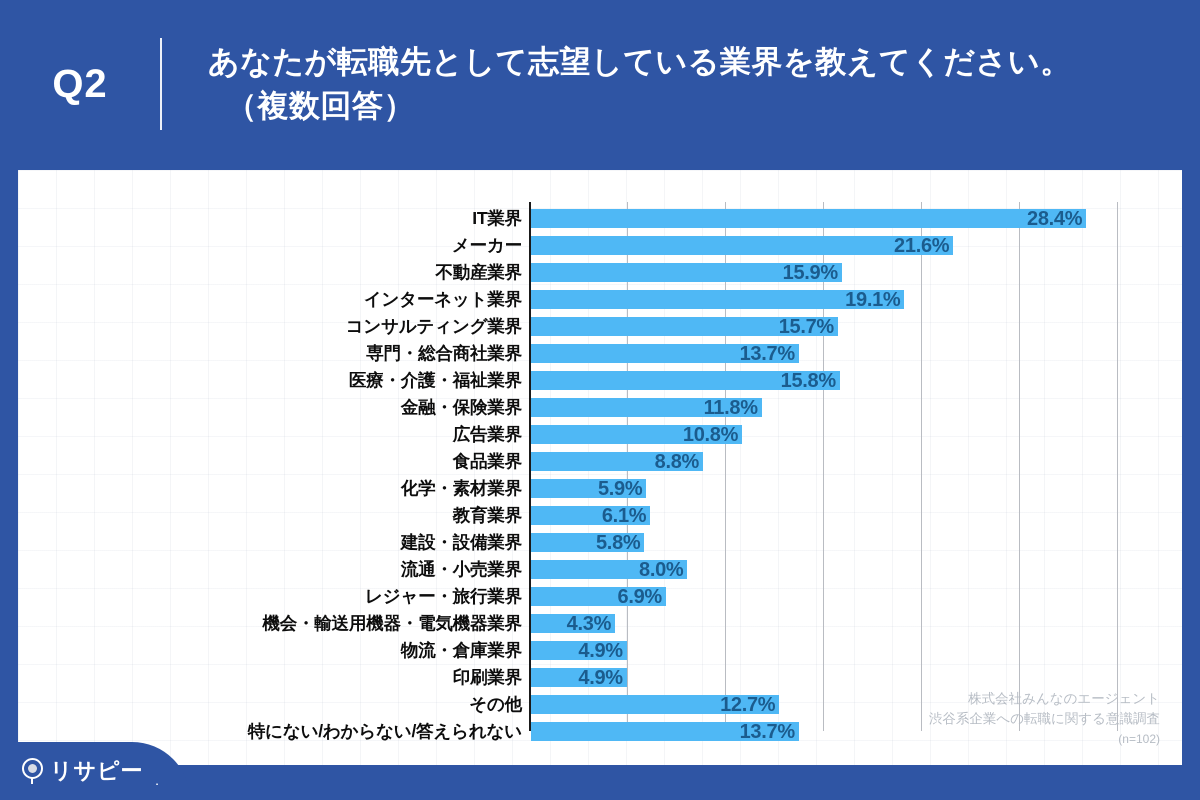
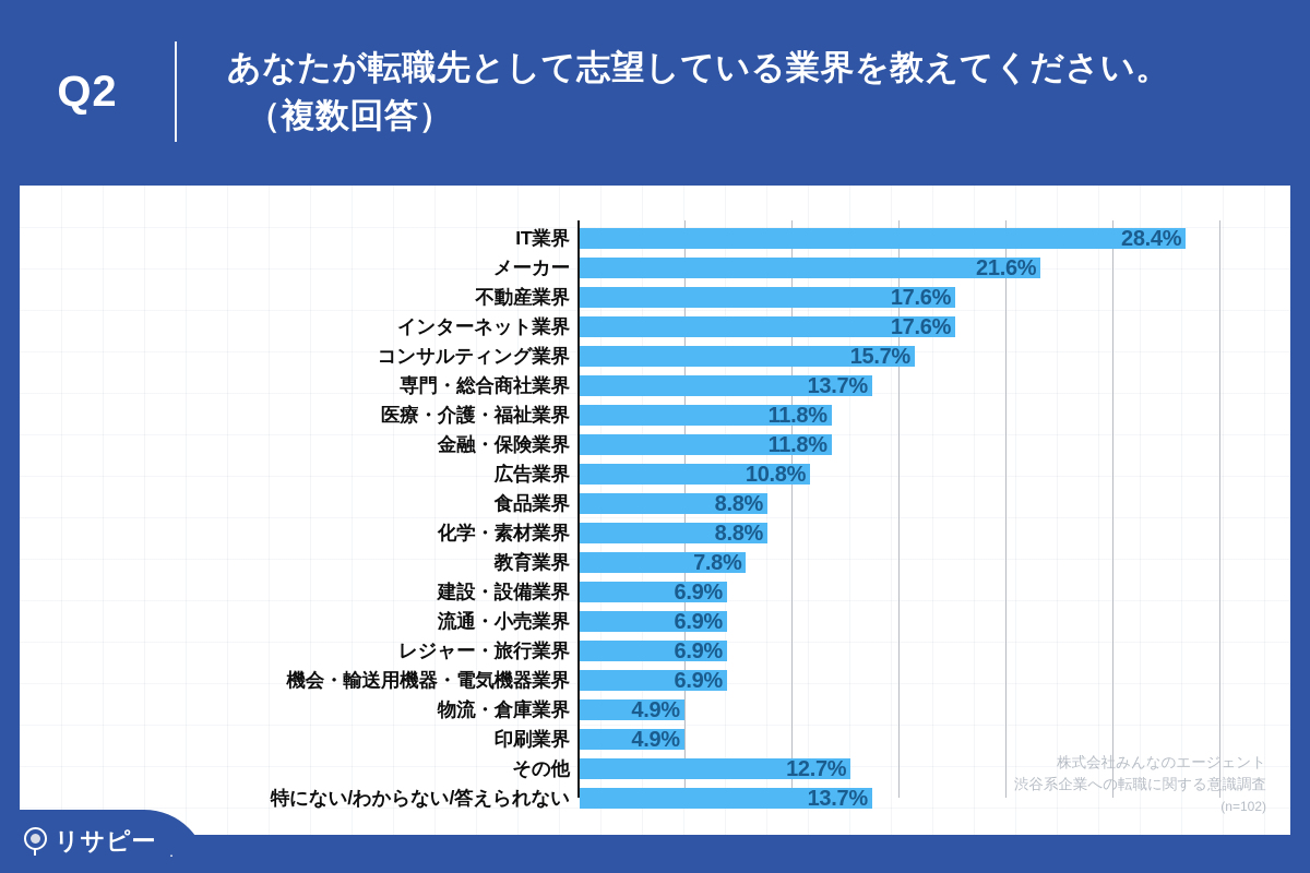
不動産業界: 15.9% -> 17.6%
インターネット業界: 19.1% -> 17.6%
医療・介護・福祉業界: 15.8% -> 11.8%
化学・素材業界: 5.9% -> 8.8%
教育業界: 6.1% -> 7.8%
建設・設備業界: 5.8% -> 6.9%
流通・小売業界: 8.0% -> 6.9%
機会・輸送用機器・電気機器業界: 4.3% -> 6.9%
